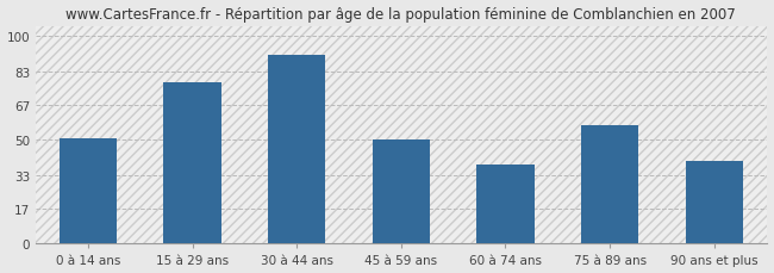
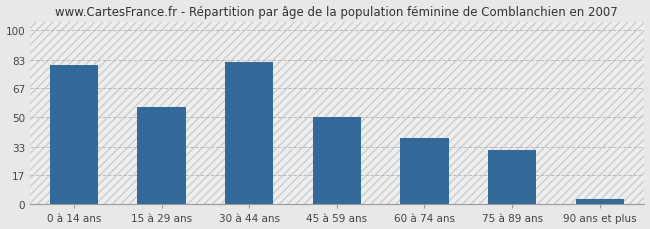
0 à 14 ans: 51 -> 80
15 à 29 ans: 78 -> 56
30 à 44 ans: 91 -> 82
75 à 89 ans: 57 -> 31
90 ans et plus: 40 -> 3
